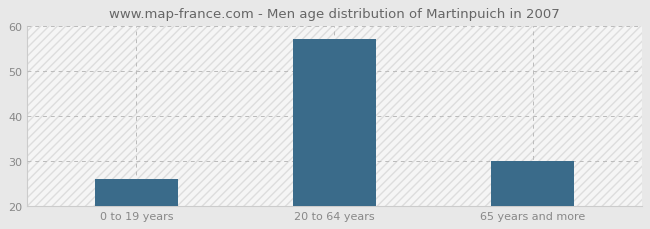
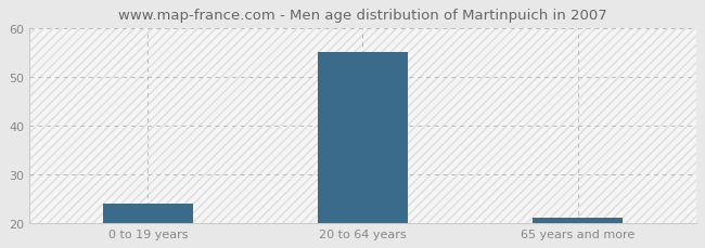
0 to 19 years: 26 -> 24
20 to 64 years: 57 -> 55
65 years and more: 30 -> 21
